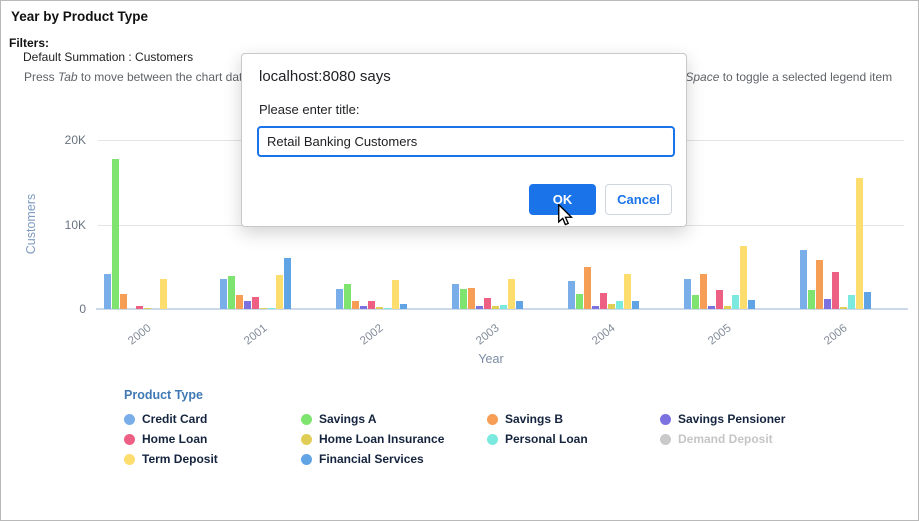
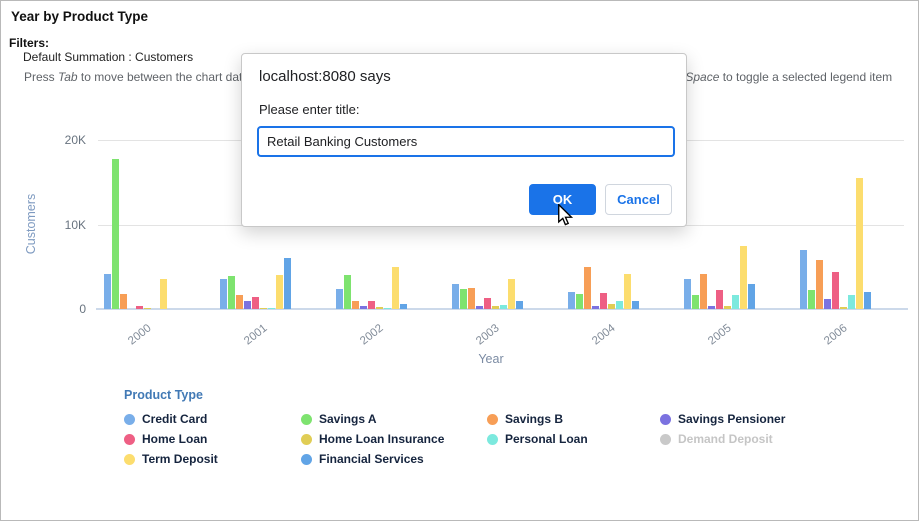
Savings A/2002: 3K -> 4K
Term Deposit/2002: 3K -> 5K
Credit Card/2004: 3K -> 2K
Financial Services/2005: 1K -> 3K
